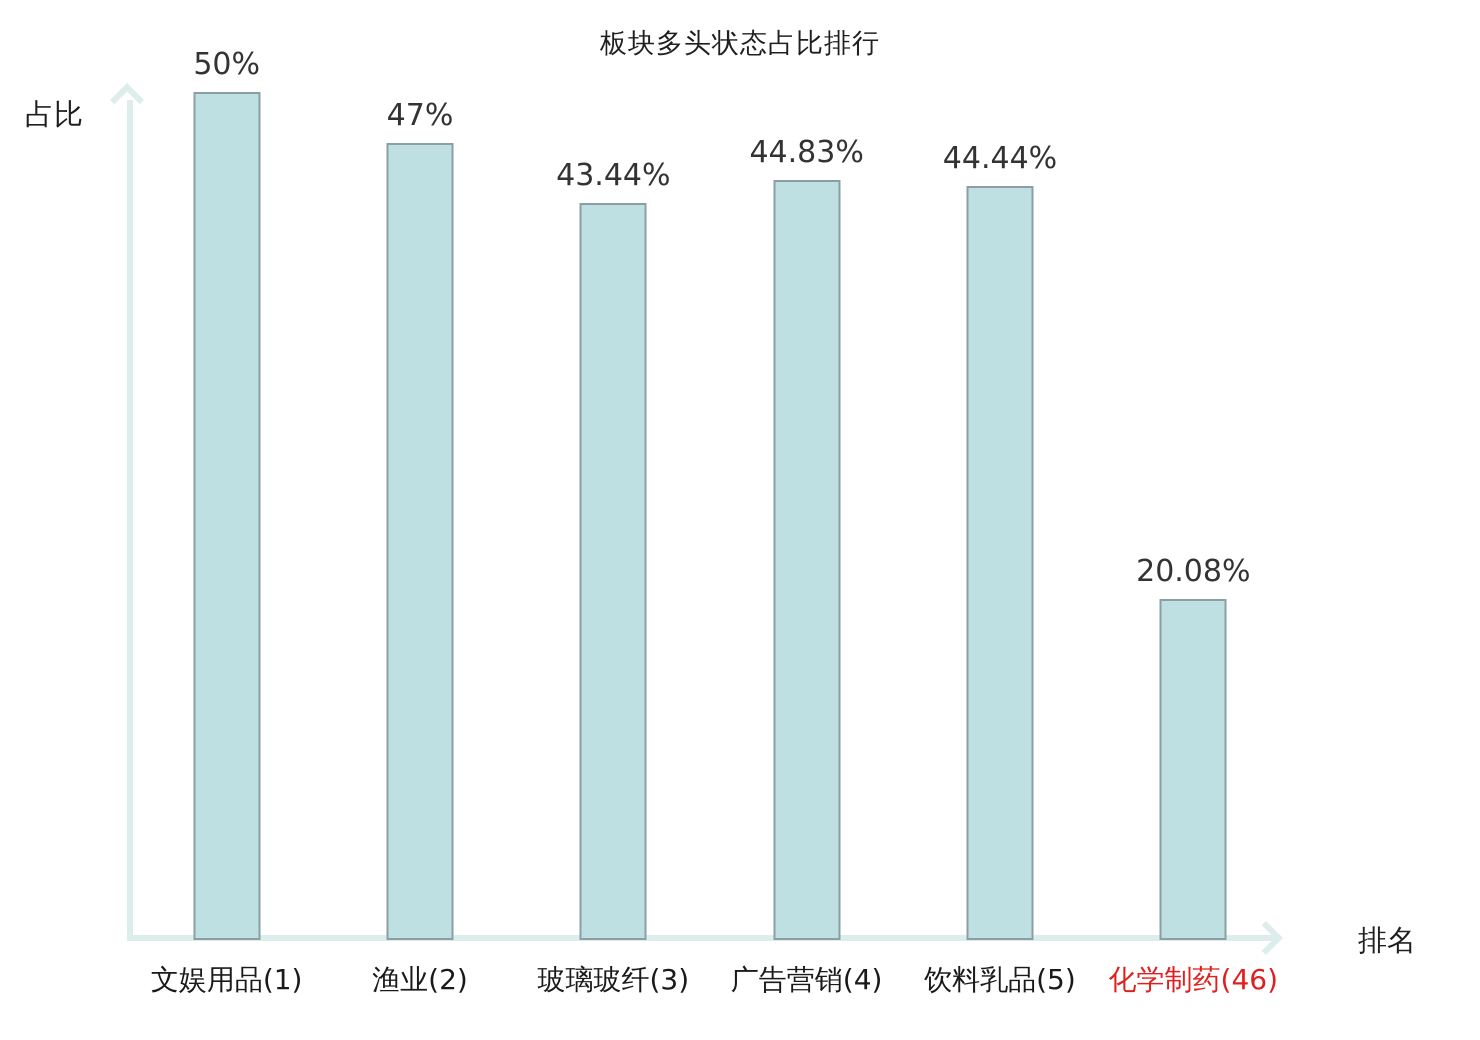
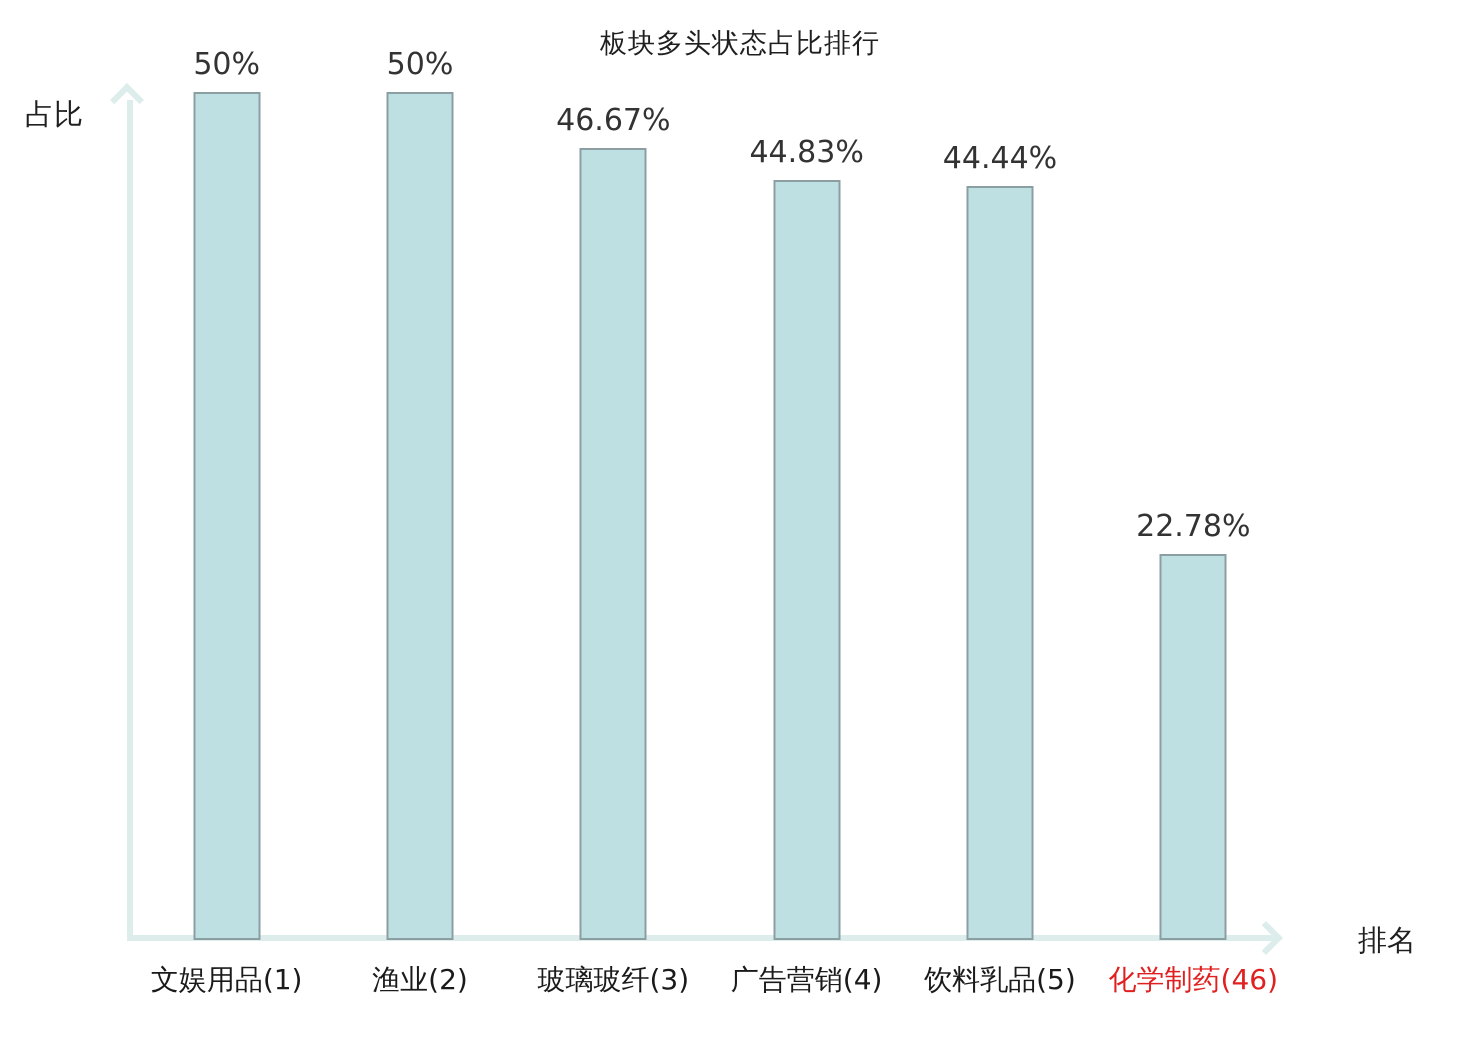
渔业(2): 47% -> 50%
玻璃玻纤(3): 43.44% -> 46.67%
化学制药(46): 20.08% -> 22.78%
